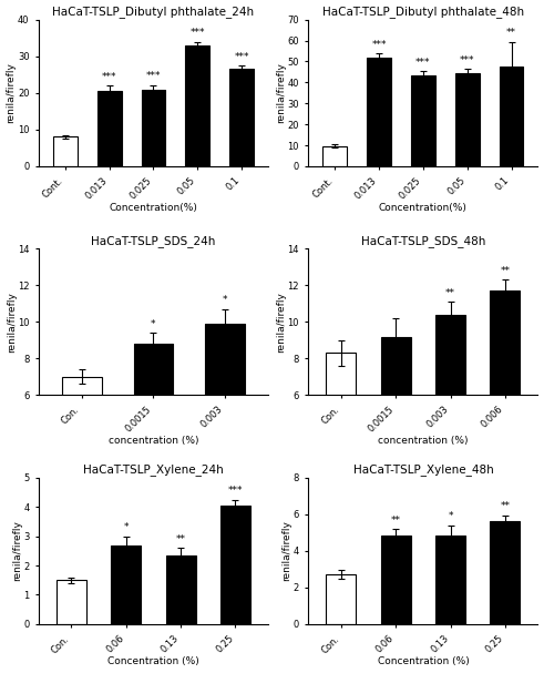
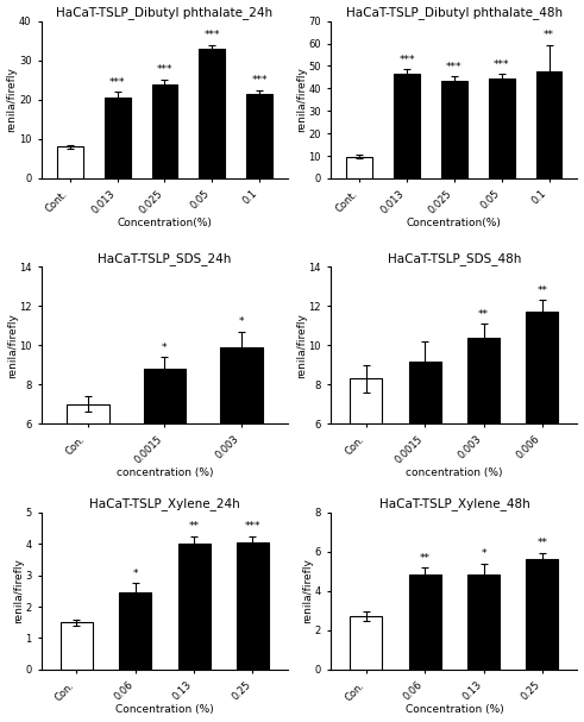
HaCaT-TSLP_Dibutyl phthalate_24h/0.025: 21.0 -> 24.0
HaCaT-TSLP_Dibutyl phthalate_24h/0.1: 26.5 -> 21.5
HaCaT-TSLP_Dibutyl phthalate_48h/0.013: 52 -> 46
HaCaT-TSLP_Xylene_24h/0.06: 2.70 -> 2.45
HaCaT-TSLP_Xylene_24h/0.13: 2.35 -> 4.00
